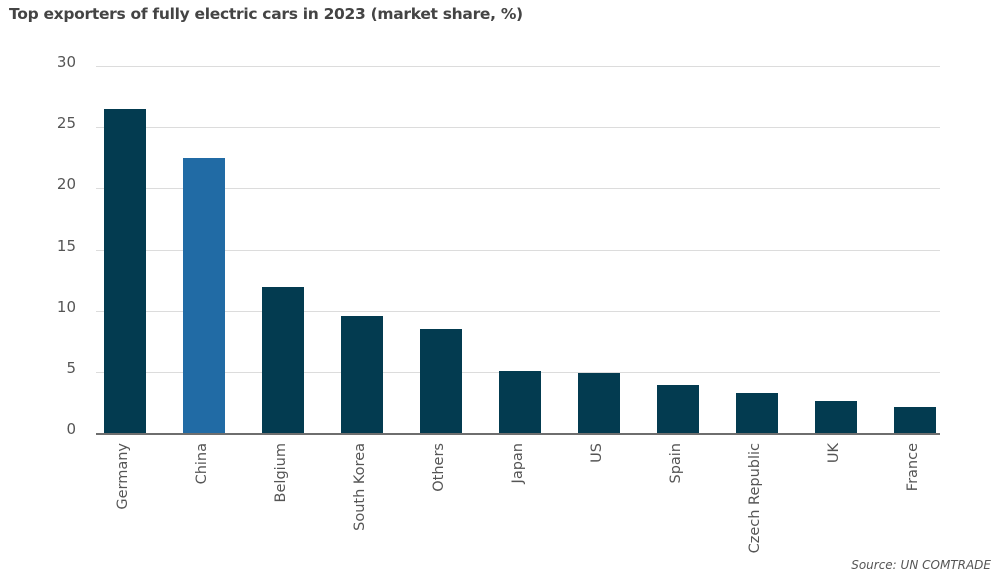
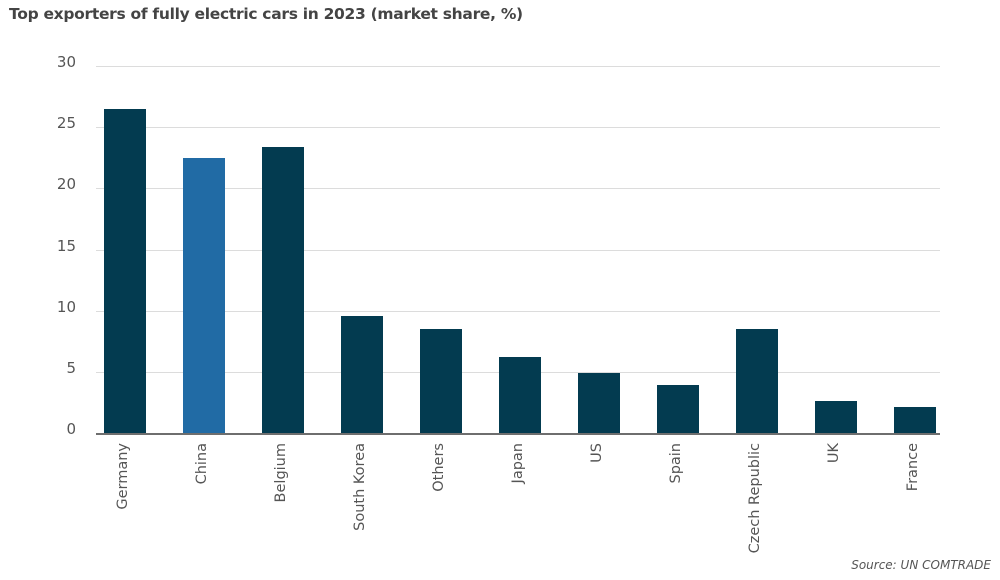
Belgium: 11.9 -> 23.4
Japan: 5.1 -> 6.2
Czech Republic: 3.3 -> 8.5
